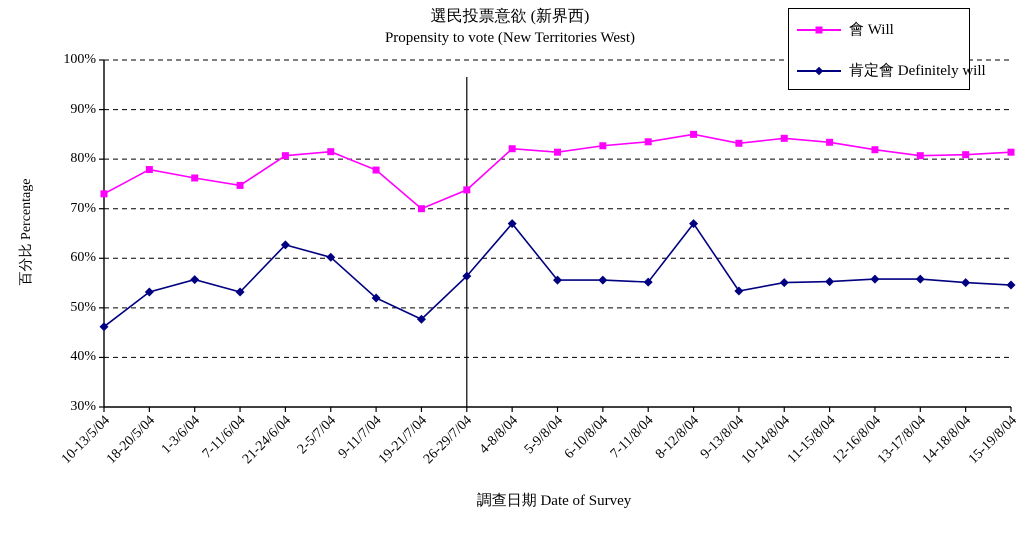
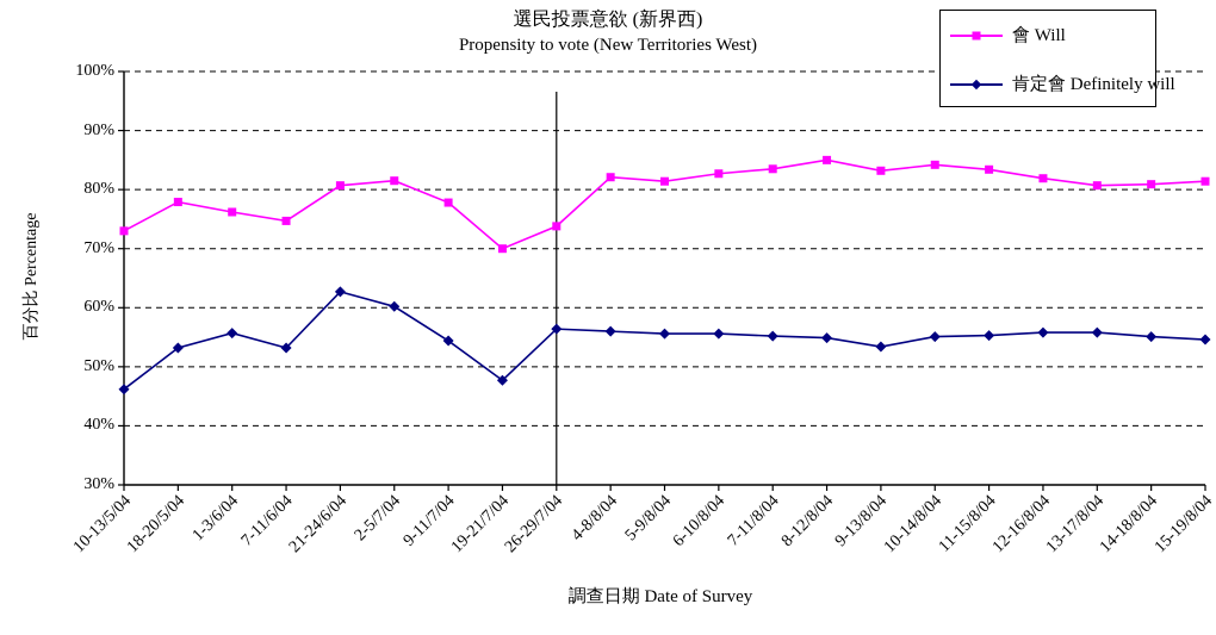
肯定會 Definitely will/9-11/7/04: 52% -> 54%
肯定會 Definitely will/4-8/8/04: 67% -> 56%
肯定會 Definitely will/8-12/8/04: 67% -> 55%
